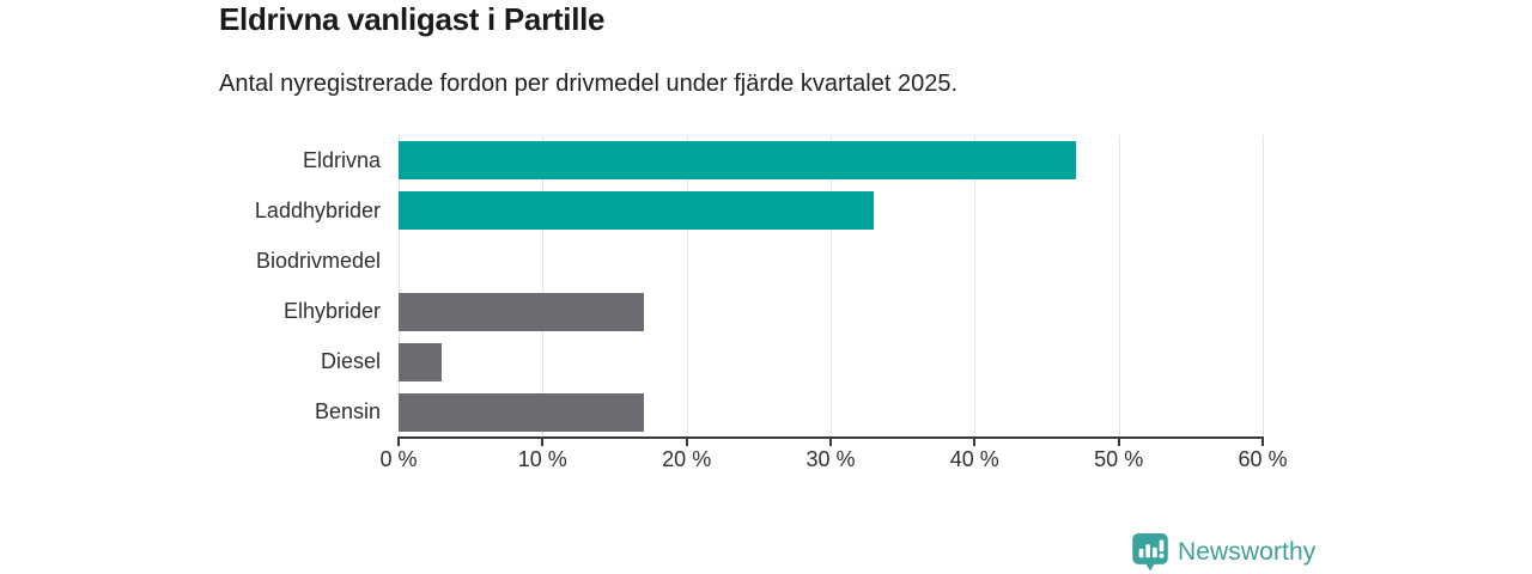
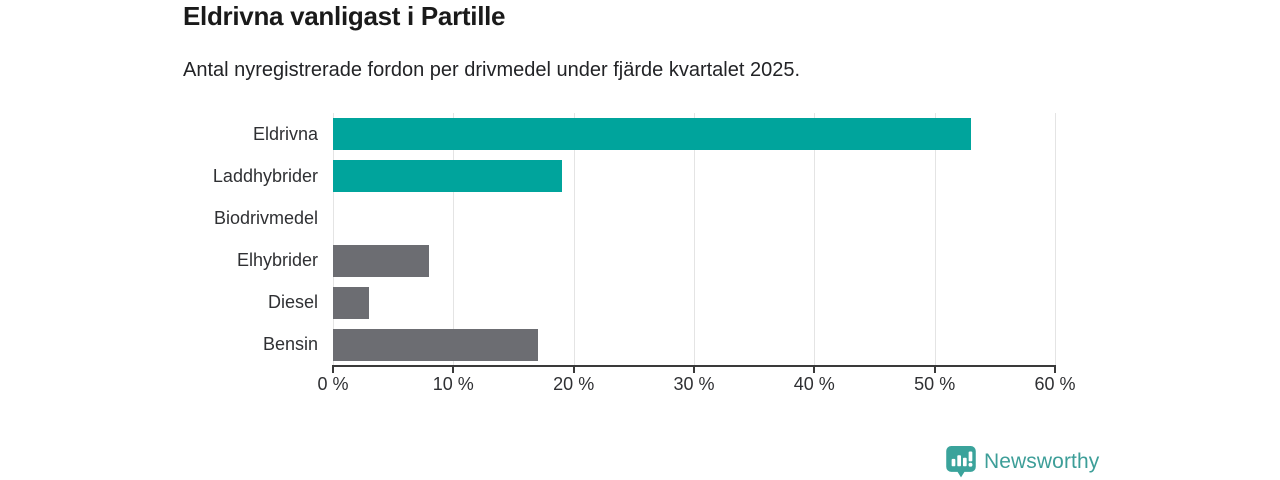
Eldrivna: 47% -> 53%
Laddhybrider: 33% -> 19%
Elhybrider: 17% -> 8%
